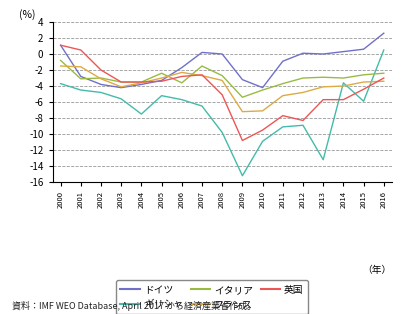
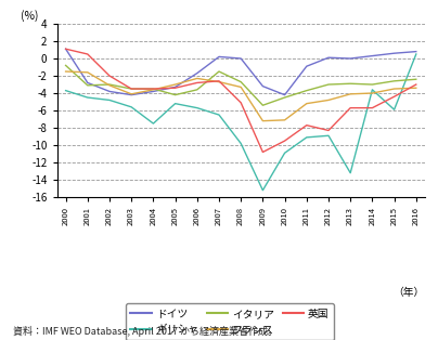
イタリア/2005: -2.4 -> -4.2
ドイツ/2016: 2.6 -> 0.8
